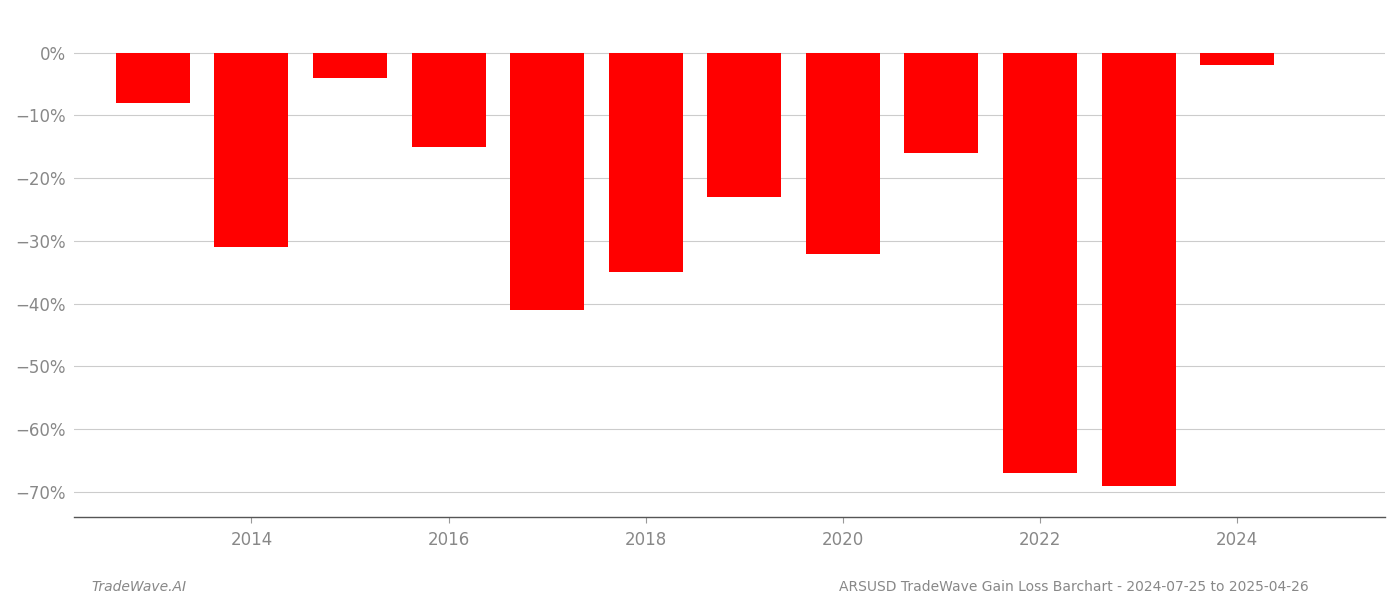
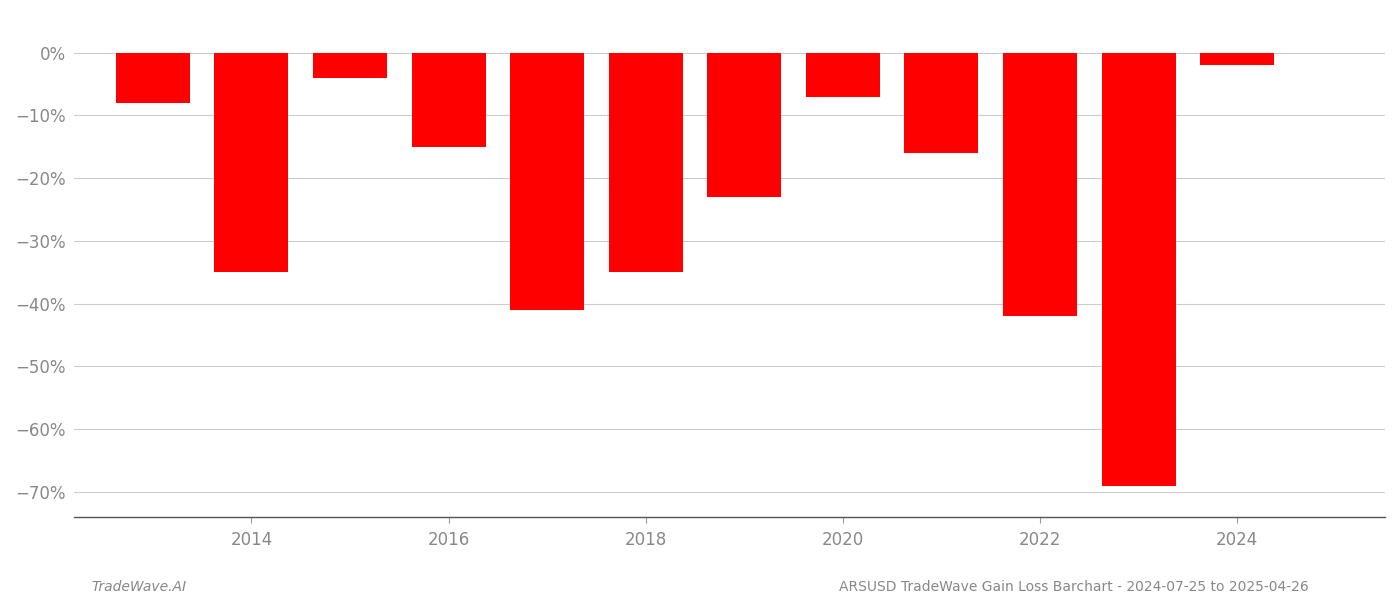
2014: -31% -> -35%
2020: -32% -> -7%
2022: -67% -> -42%
